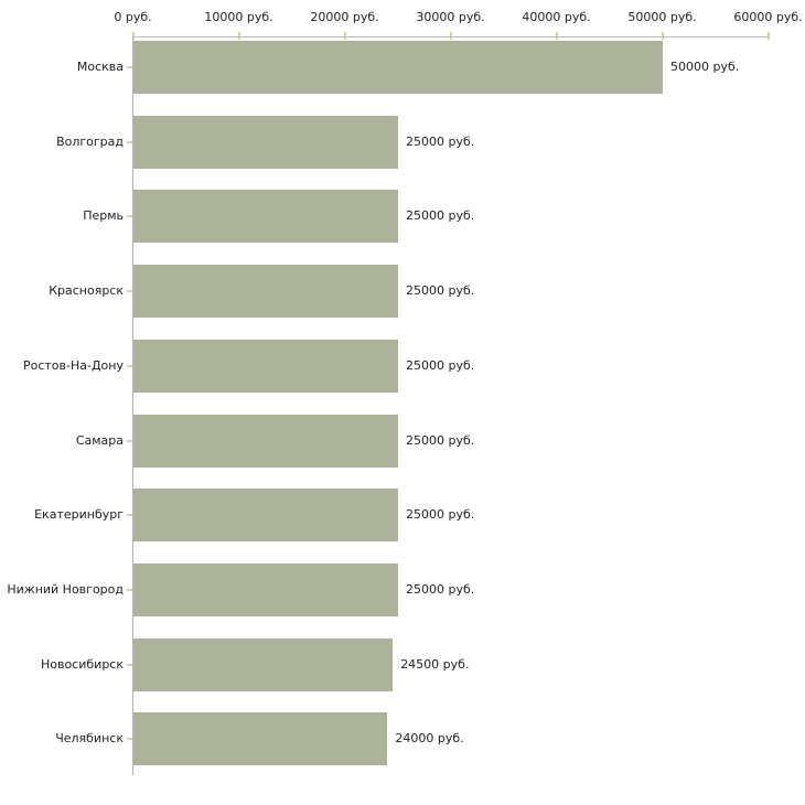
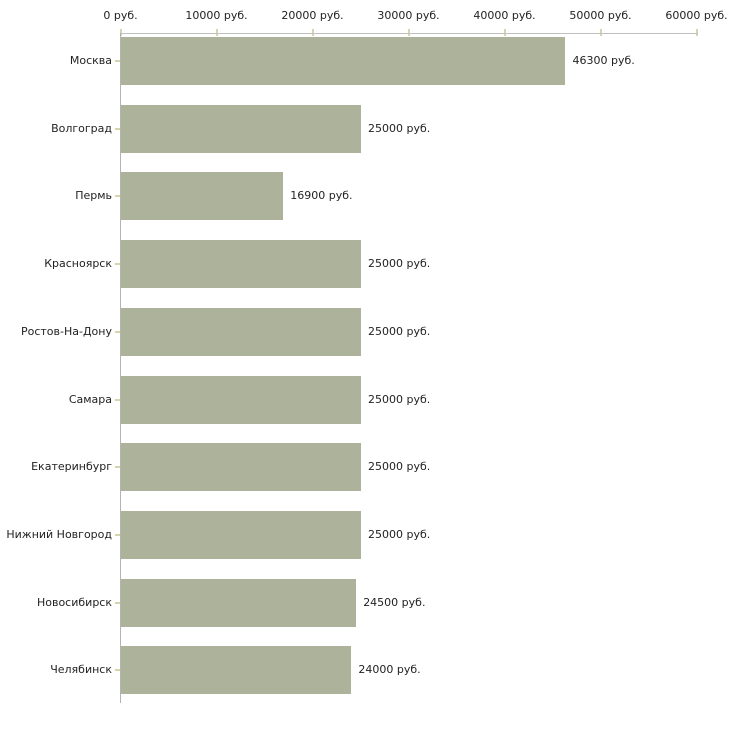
Москва: 50000 -> 46300
Пермь: 25000 -> 16900
